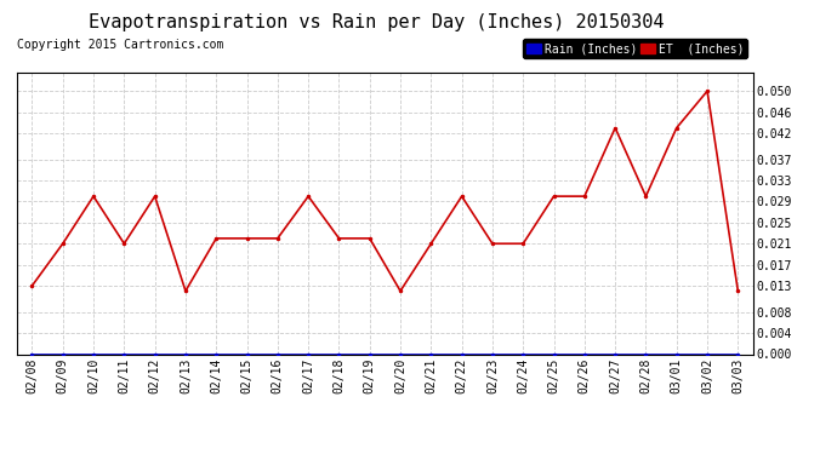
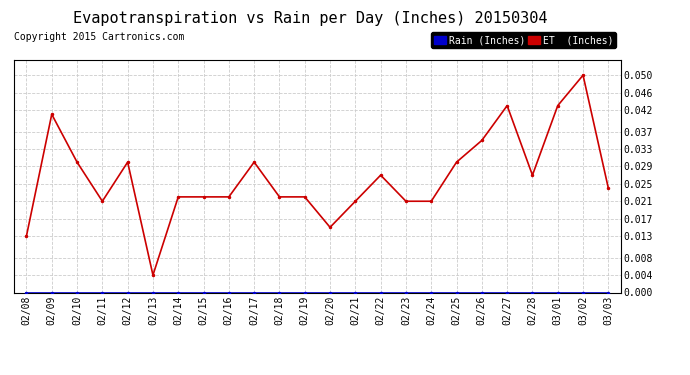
ET (Inches)/02/09: 0.021 -> 0.041
ET (Inches)/02/13: 0.012 -> 0.004
ET (Inches)/02/20: 0.012 -> 0.015
ET (Inches)/02/22: 0.030 -> 0.027
ET (Inches)/02/26: 0.030 -> 0.035
ET (Inches)/02/28: 0.030 -> 0.027
ET (Inches)/03/03: 0.012 -> 0.024
